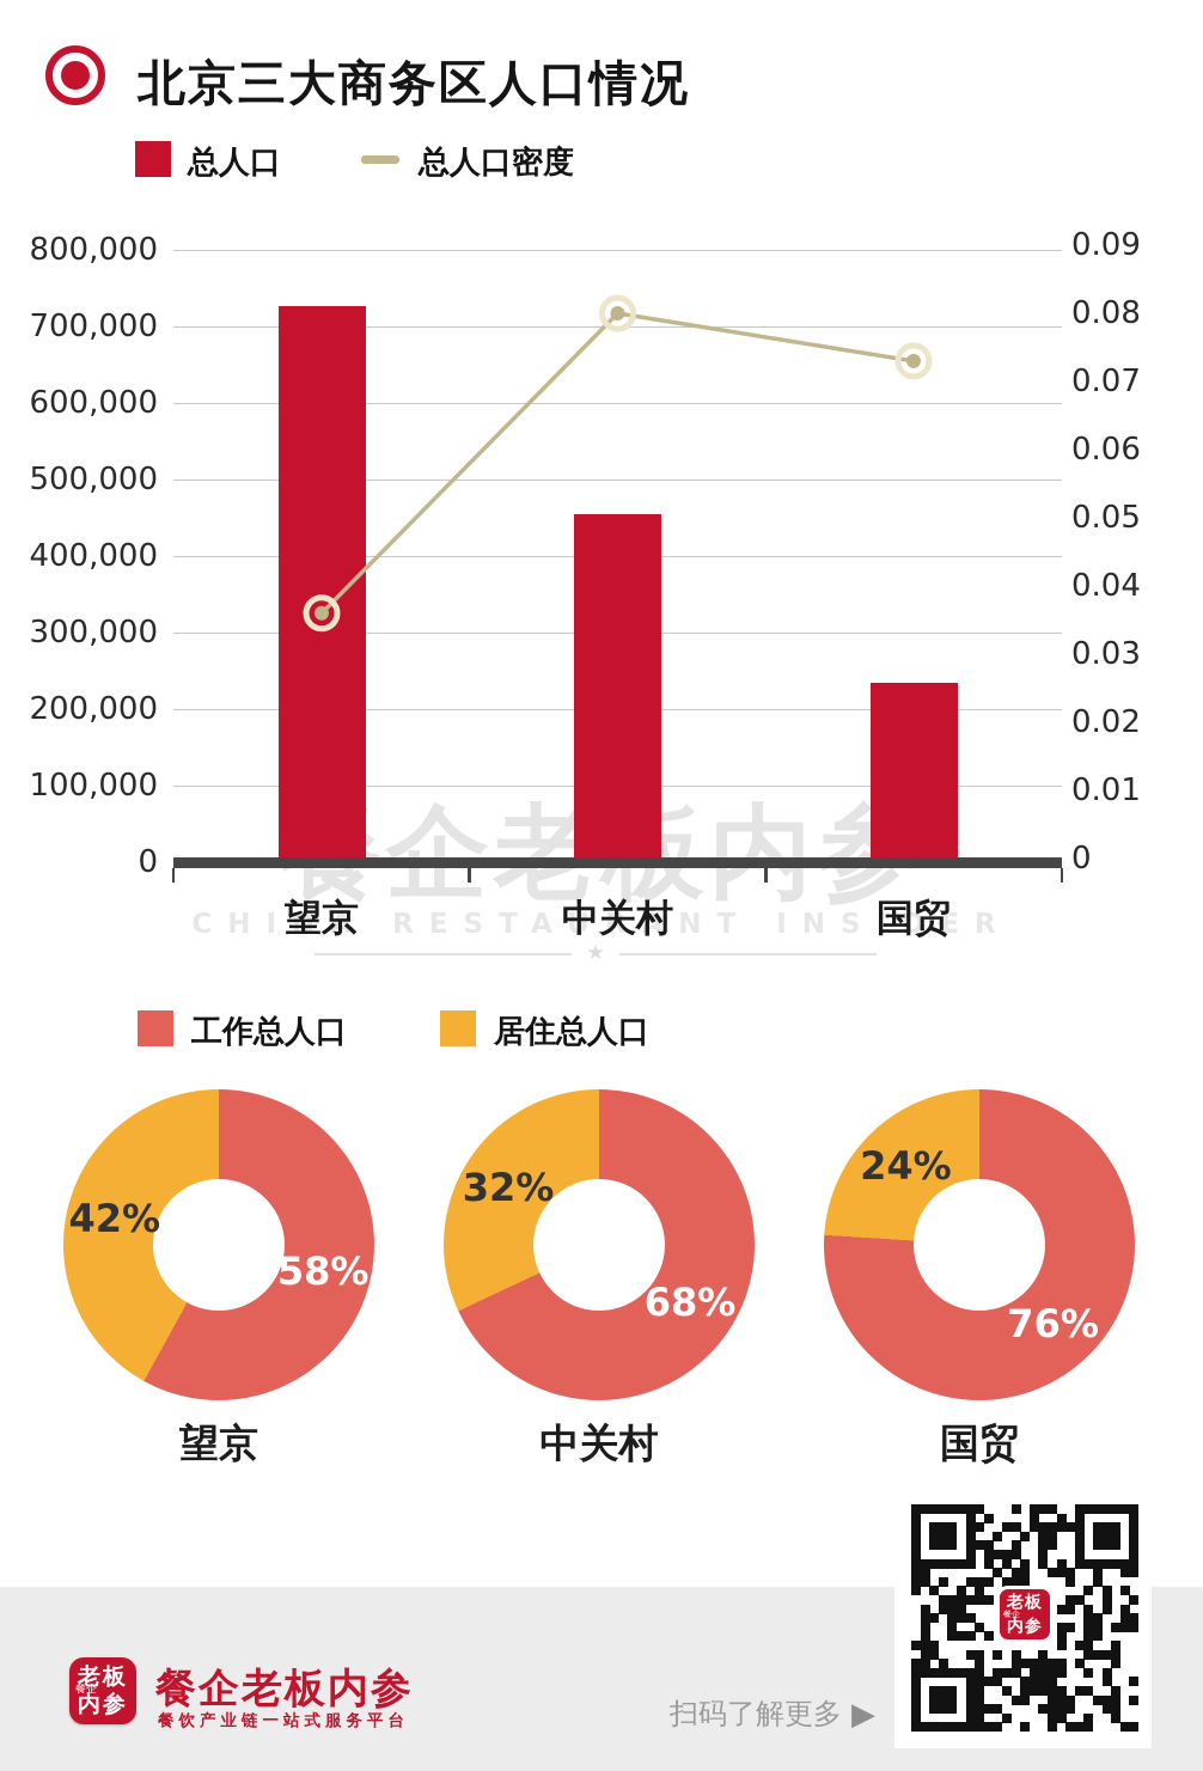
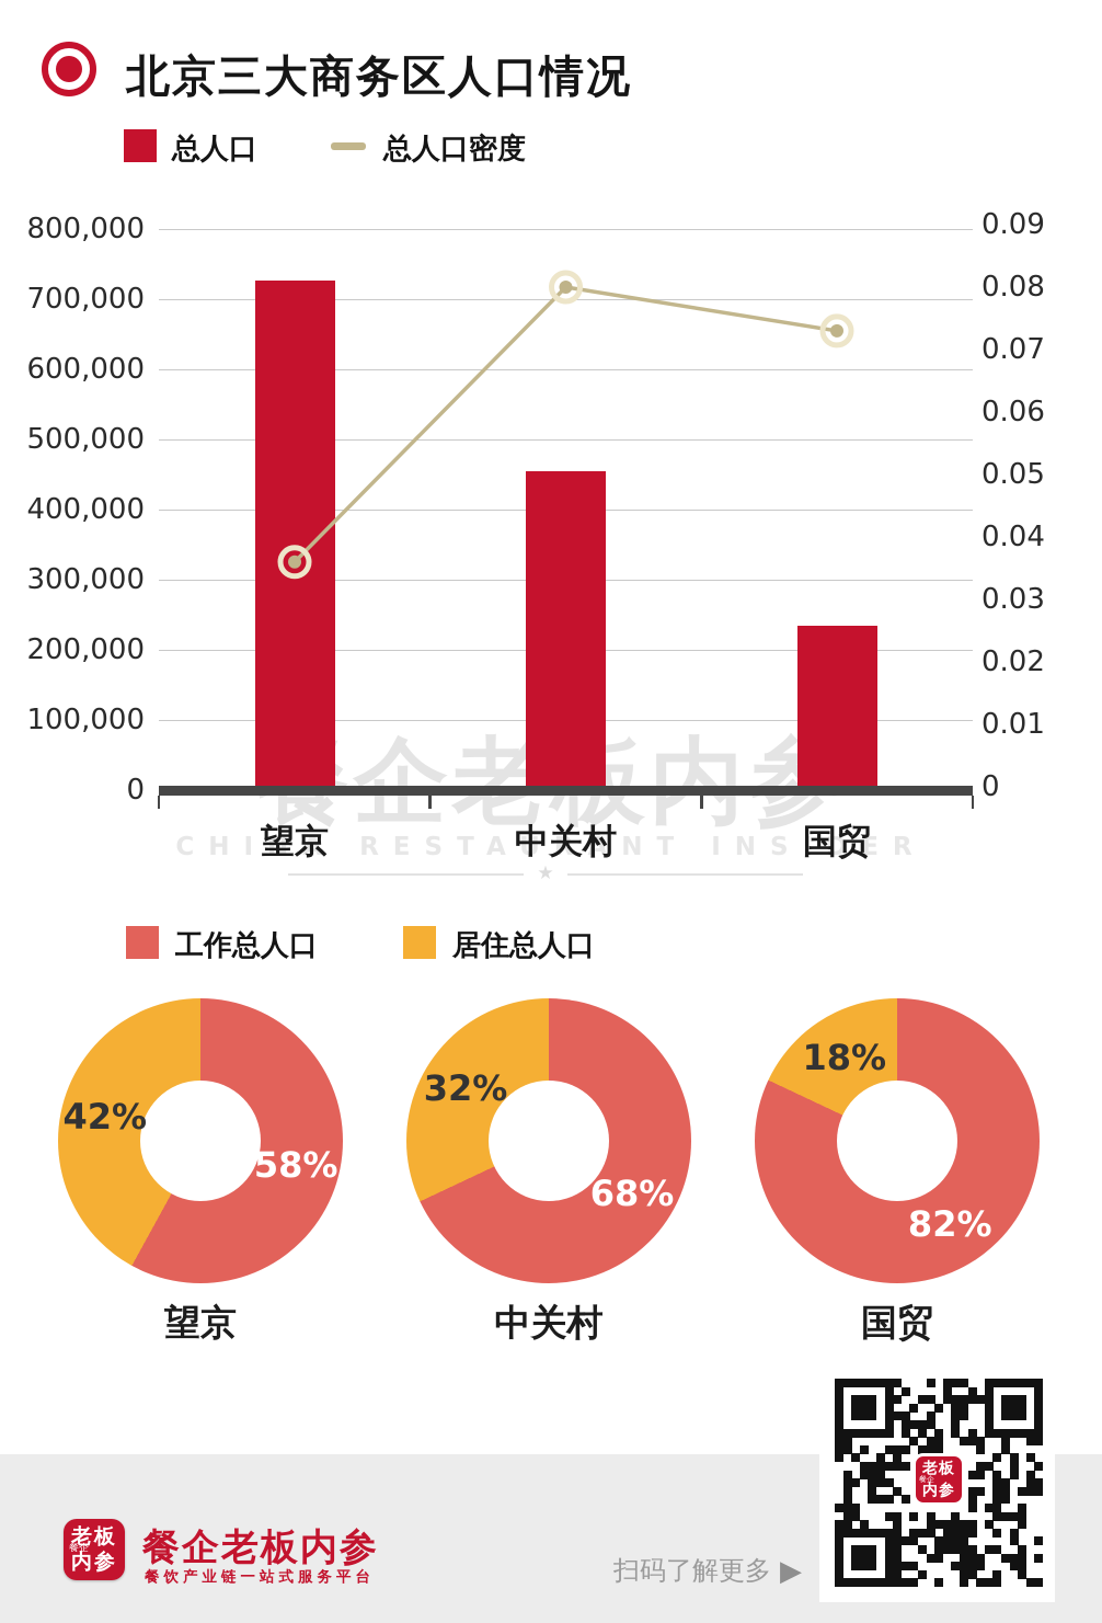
国贸/工作总人口: 76% -> 82%
国贸/居住总人口: 24% -> 18%
